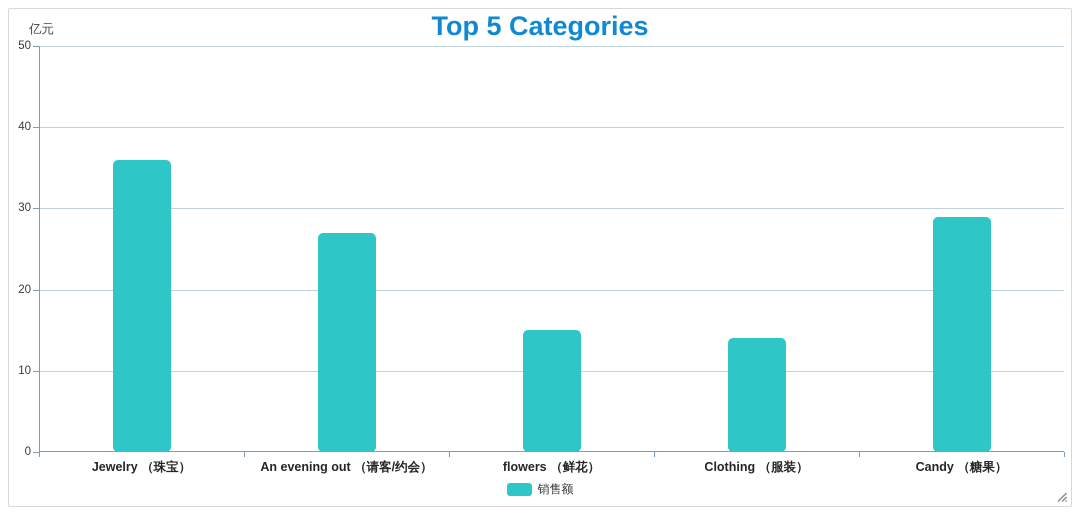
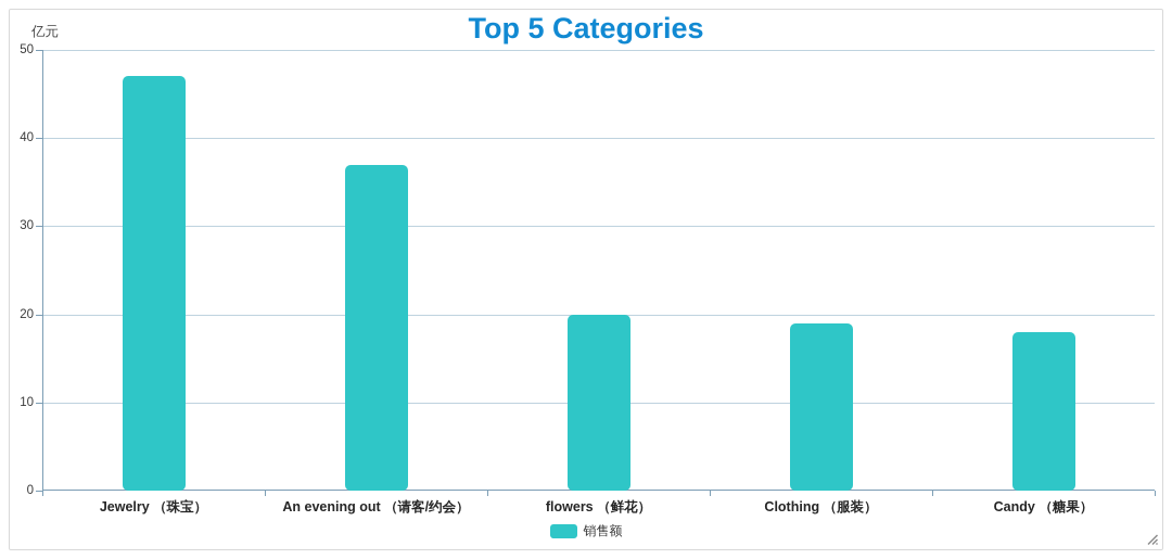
Jewelry （珠宝）: 36 -> 47
An evening out （请客/约会）: 27 -> 37
flowers （鲜花）: 15 -> 20
Clothing （服装）: 14 -> 19
Candy （糖果）: 29 -> 18
